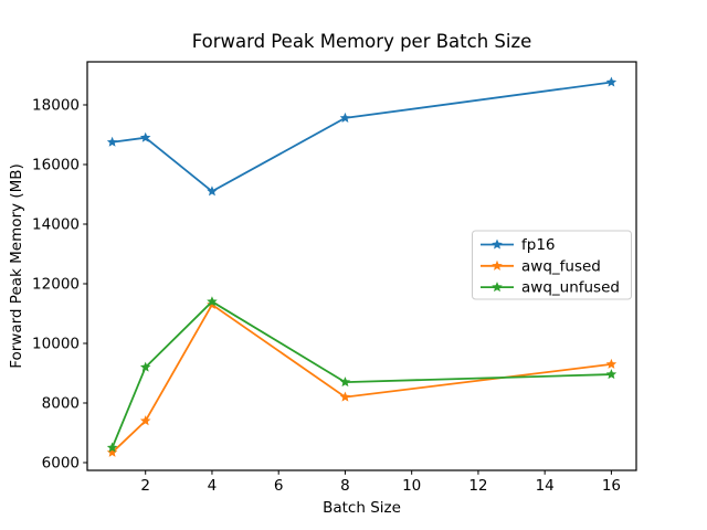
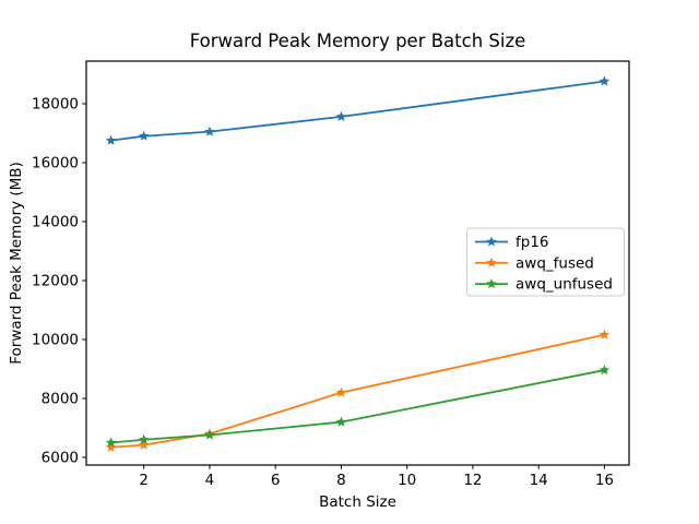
awq_fused/2: 7400 -> 6400
awq_unfused/2: 9200 -> 6600
fp16/4: 15100 -> 17000
awq_fused/4: 11300 -> 6800
awq_unfused/4: 11400 -> 6800
awq_unfused/8: 8700 -> 7200
awq_fused/16: 9300 -> 10200
